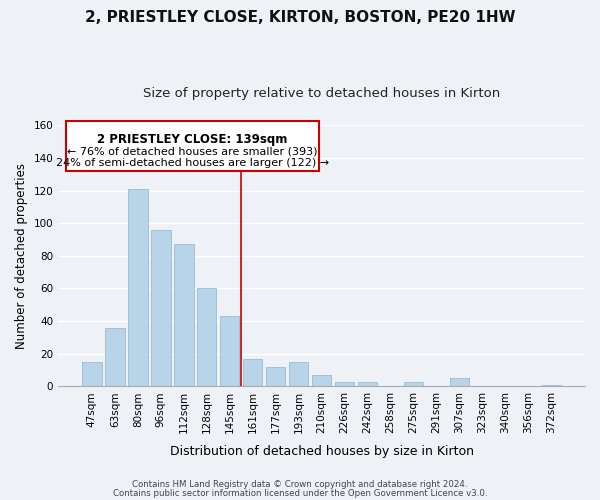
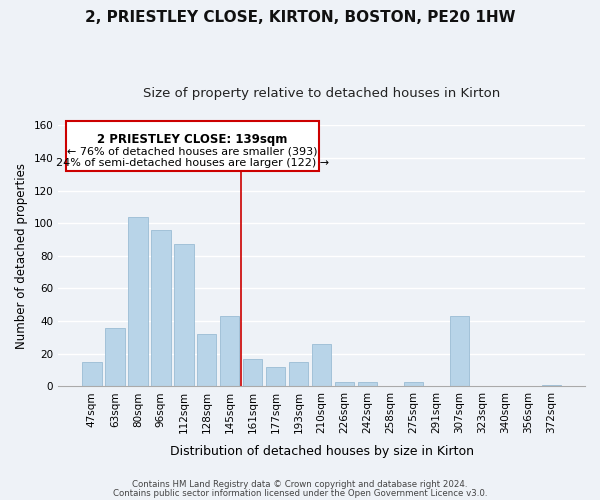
80sqm: 121 -> 104
128sqm: 60 -> 32
210sqm: 7 -> 26
307sqm: 5 -> 43
